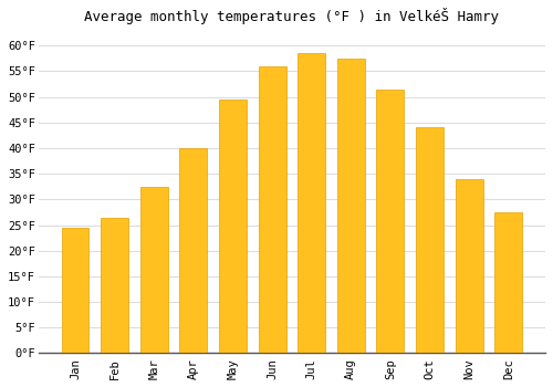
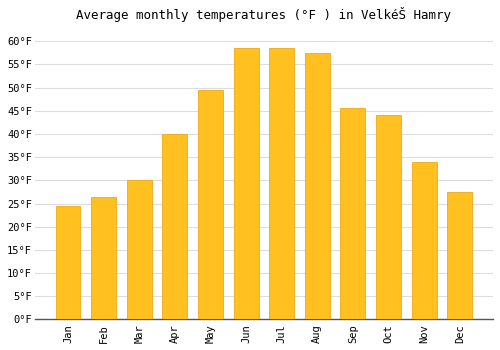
Mar: 32.5°F -> 30.0°F
Jun: 56.0°F -> 58.5°F
Sep: 51.5°F -> 45.5°F
